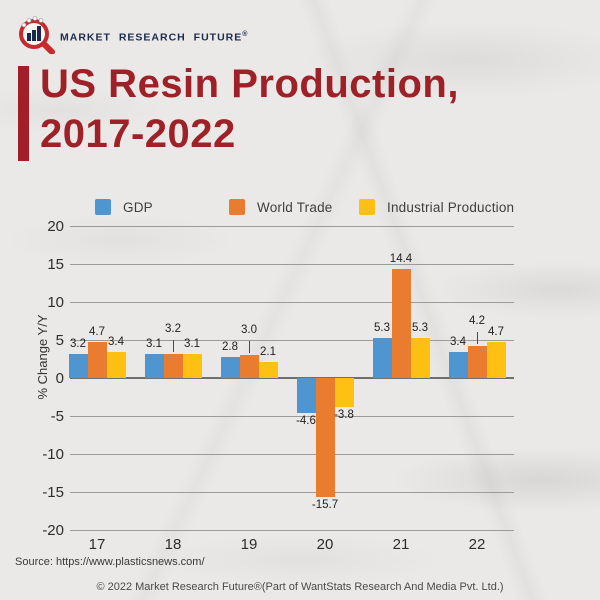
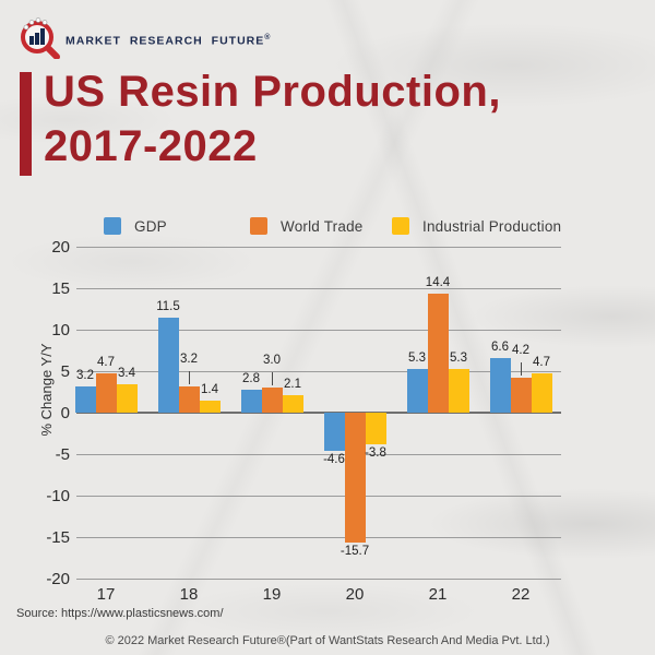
GDP/18: 3.1 -> 11.5
Industrial Production/18: 3.1 -> 1.4
GDP/22: 3.4 -> 6.6
